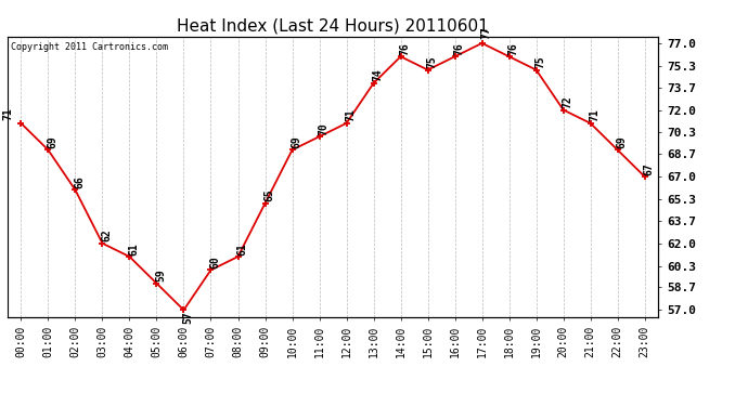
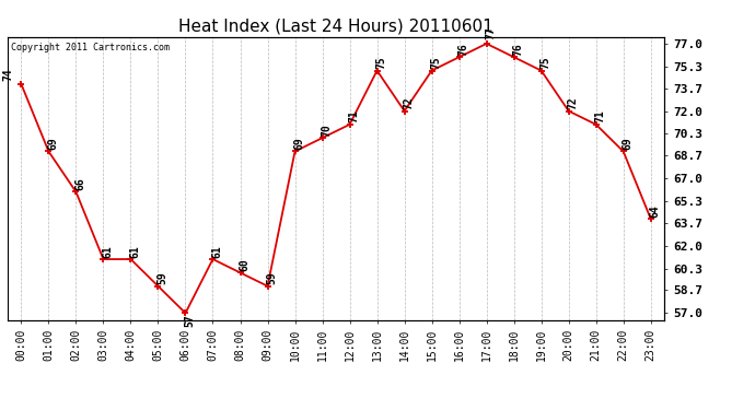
00:00: 71 -> 74
03:00: 62 -> 61
07:00: 60 -> 61
08:00: 61 -> 60
09:00: 65 -> 59
13:00: 74 -> 75
14:00: 76 -> 72
23:00: 67 -> 64
